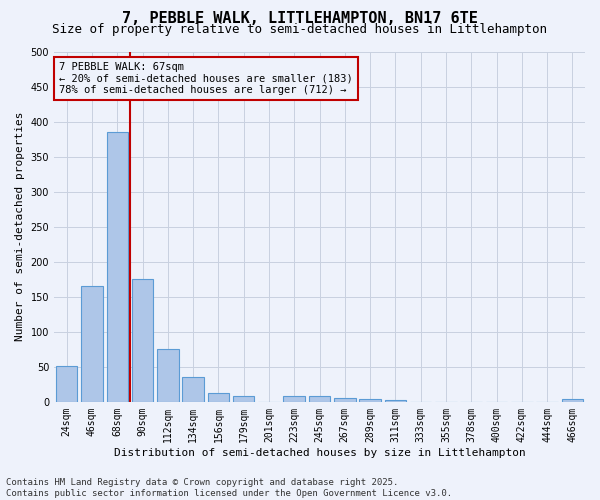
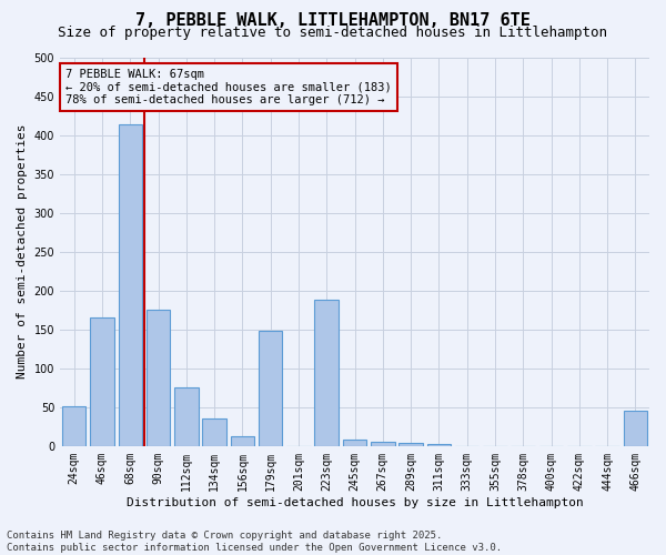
68sqm: 385 -> 414
179sqm: 8 -> 148
223sqm: 8 -> 188
466sqm: 4 -> 46
